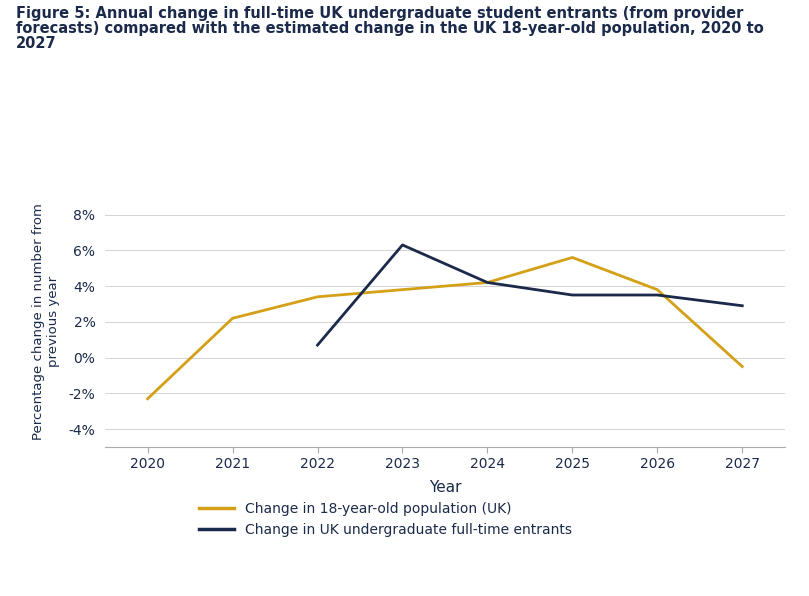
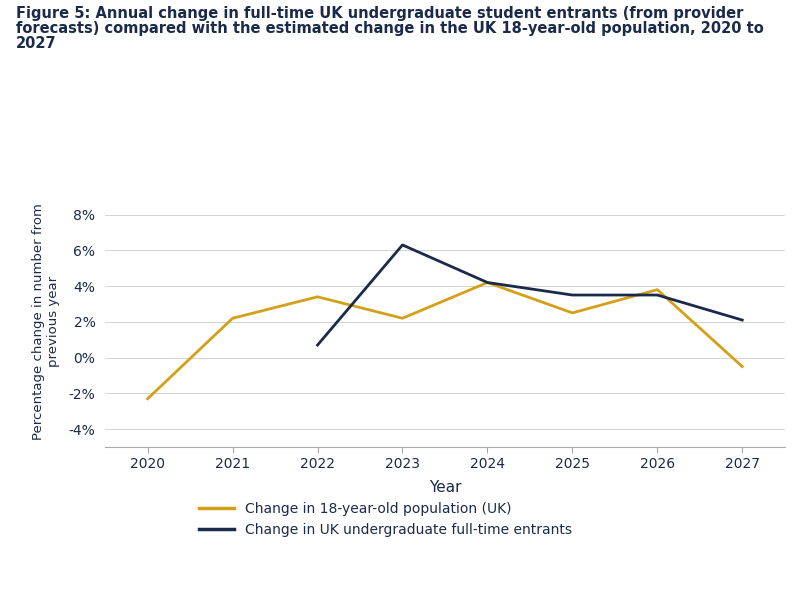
Change in 18-year-old population (UK)/2023: 3.8% -> 2.2%
Change in 18-year-old population (UK)/2025: 5.6% -> 2.5%
Change in UK undergraduate full-time entrants/2027: 2.9% -> 2.1%
